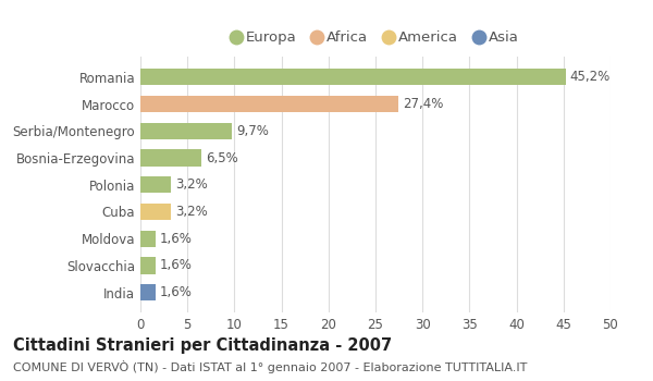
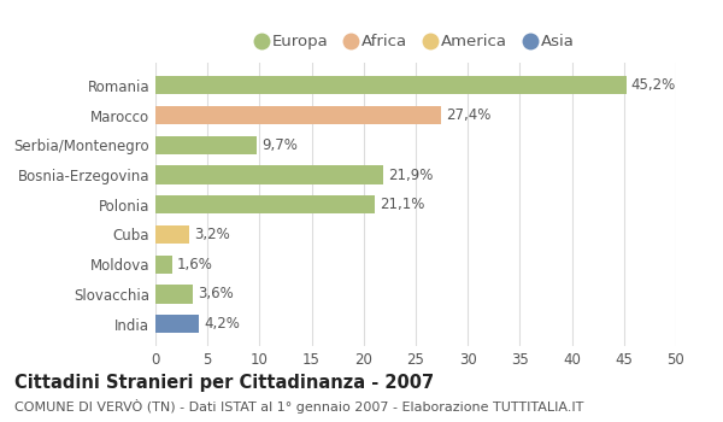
Bosnia-Erzegovina: 6,5% -> 21,9%
Polonia: 3,2% -> 21,1%
Slovacchia: 1,6% -> 3,6%
India: 1,6% -> 4,2%
